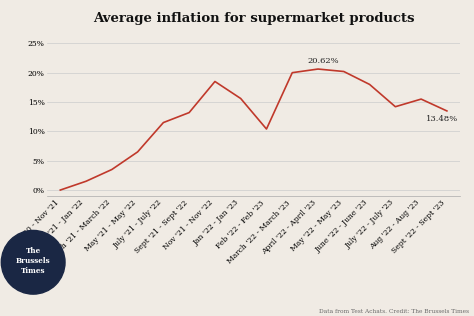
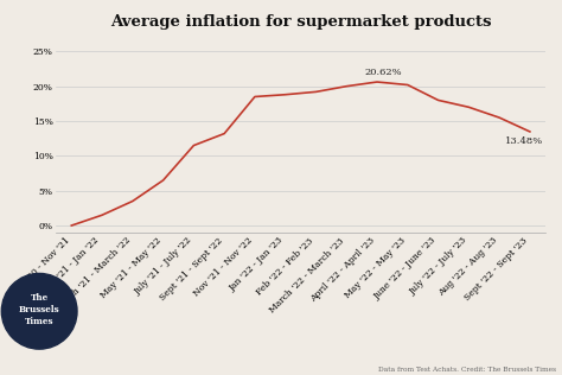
Jan '22 - Jan '23: 15.6% -> 18.8%
Feb '22 - Feb '23: 10.4% -> 19.2%
July '22 - July '23: 14.2% -> 17.0%
